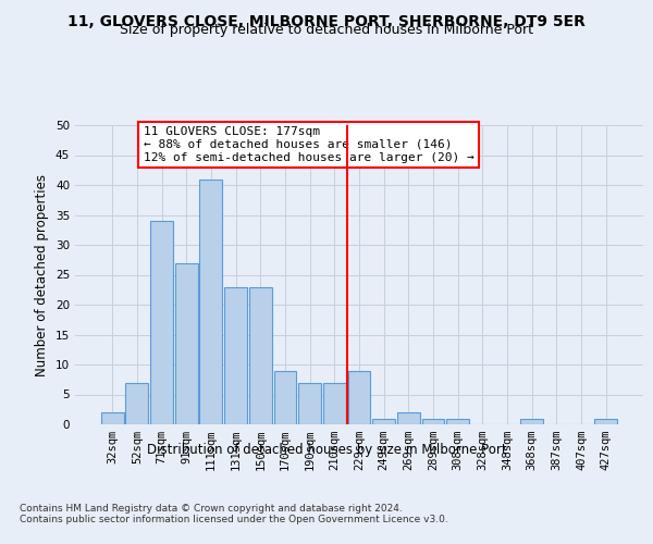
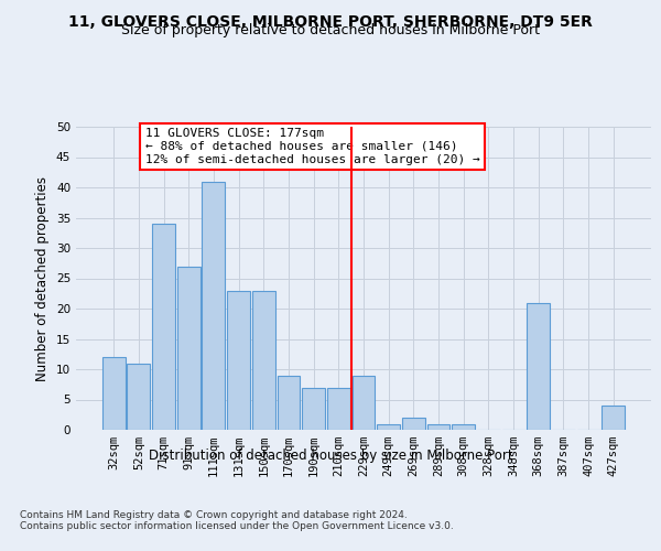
32sqm: 2 -> 12
52sqm: 7 -> 11
368sqm: 1 -> 21
427sqm: 1 -> 4
